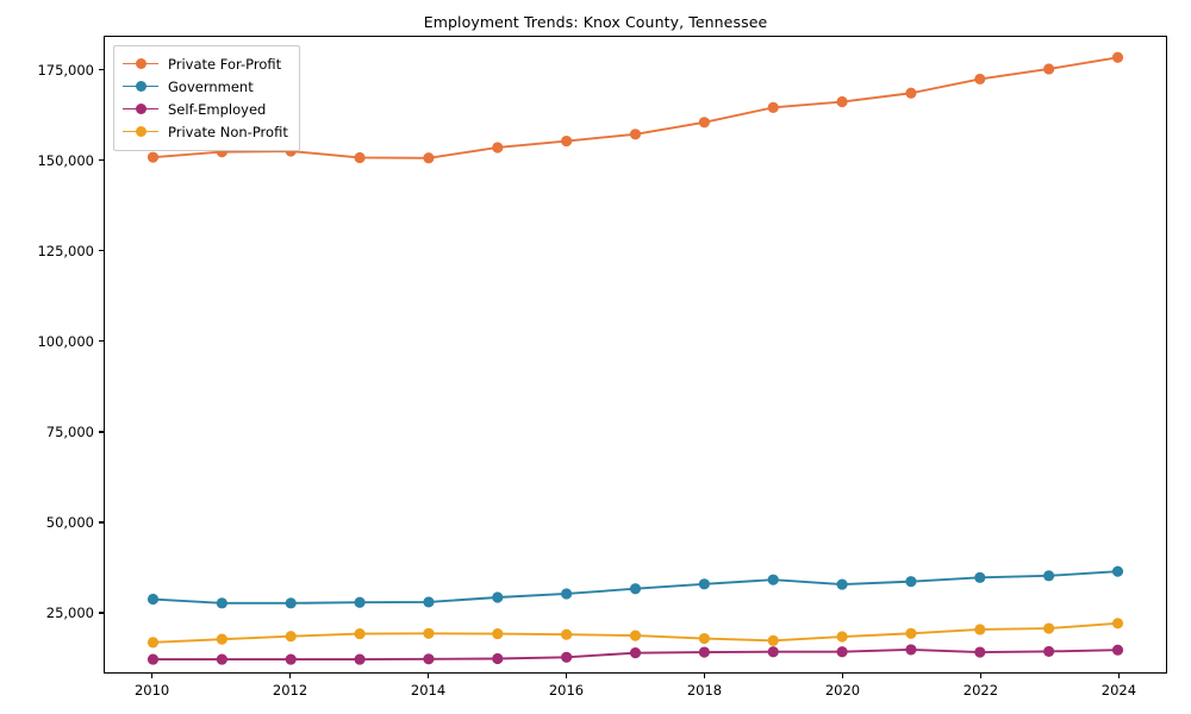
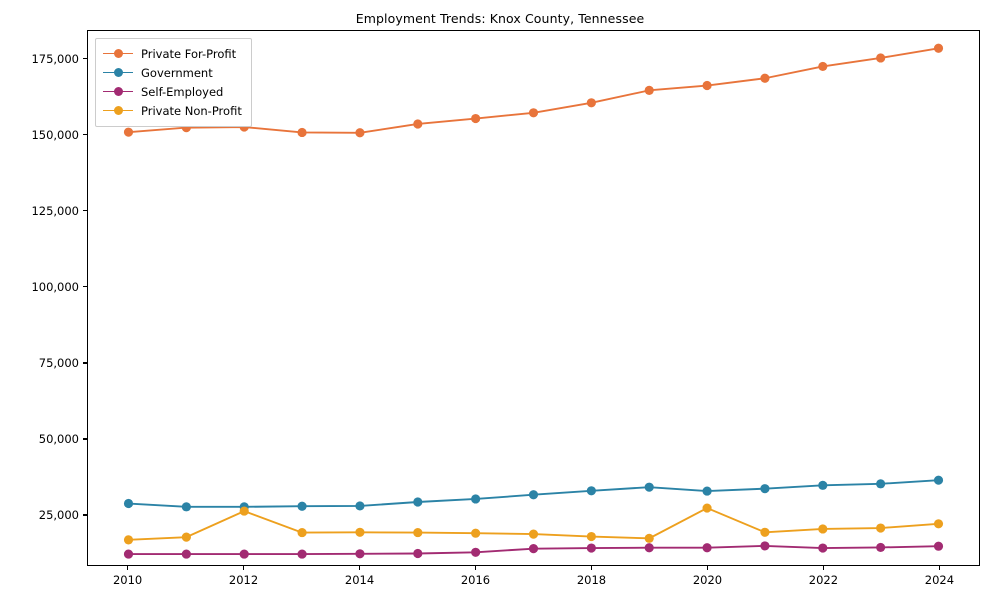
Private Non-Profit/2012: 18000 -> 26000
Private Non-Profit/2020: 18000 -> 27000
